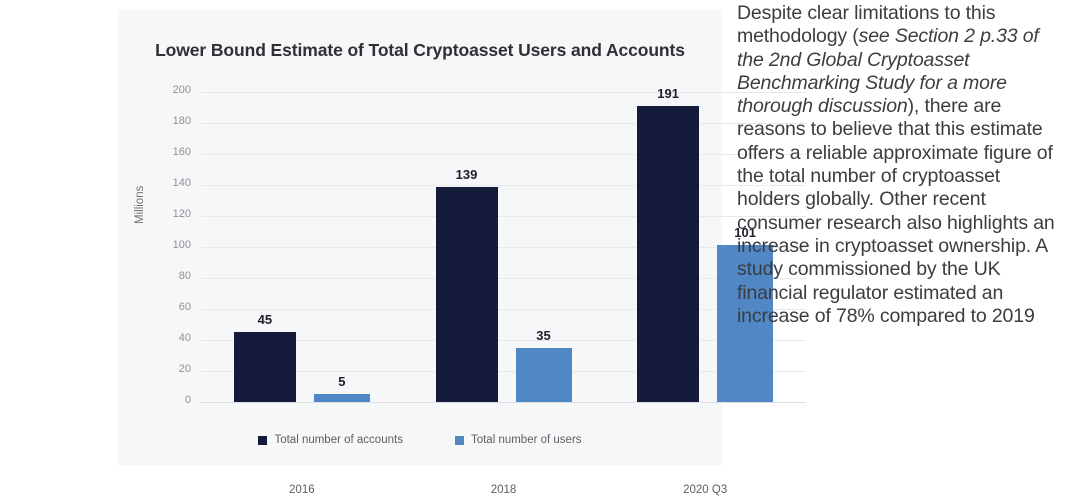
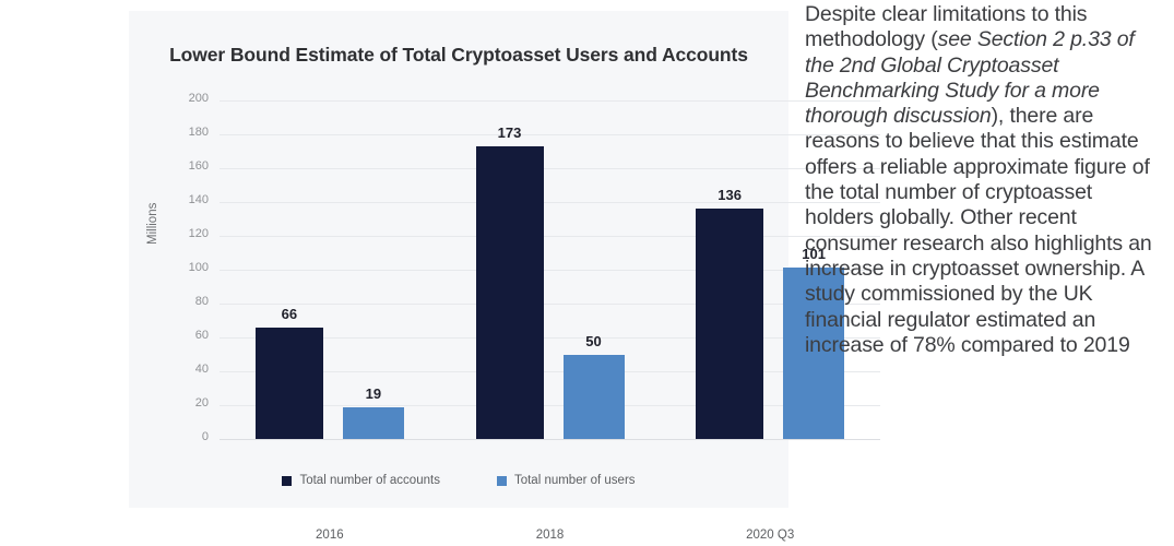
Total number of accounts/2016: 45 -> 66
Total number of users/2016: 5 -> 19
Total number of accounts/2018: 139 -> 173
Total number of users/2018: 35 -> 50
Total number of accounts/2020 Q3: 191 -> 136
